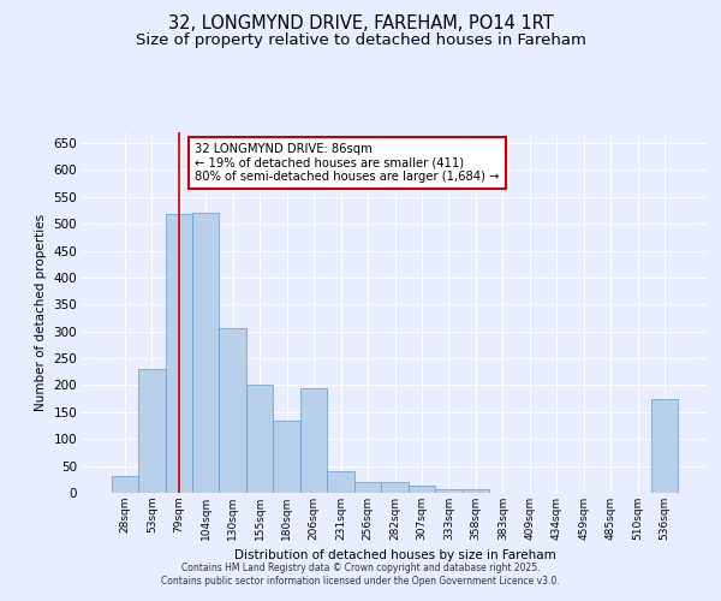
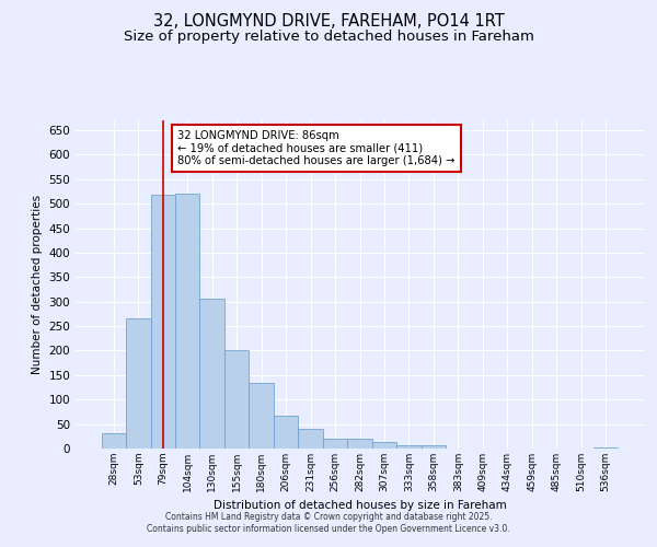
53sqm: 230 -> 265
206sqm: 195 -> 68
536sqm: 175 -> 3
